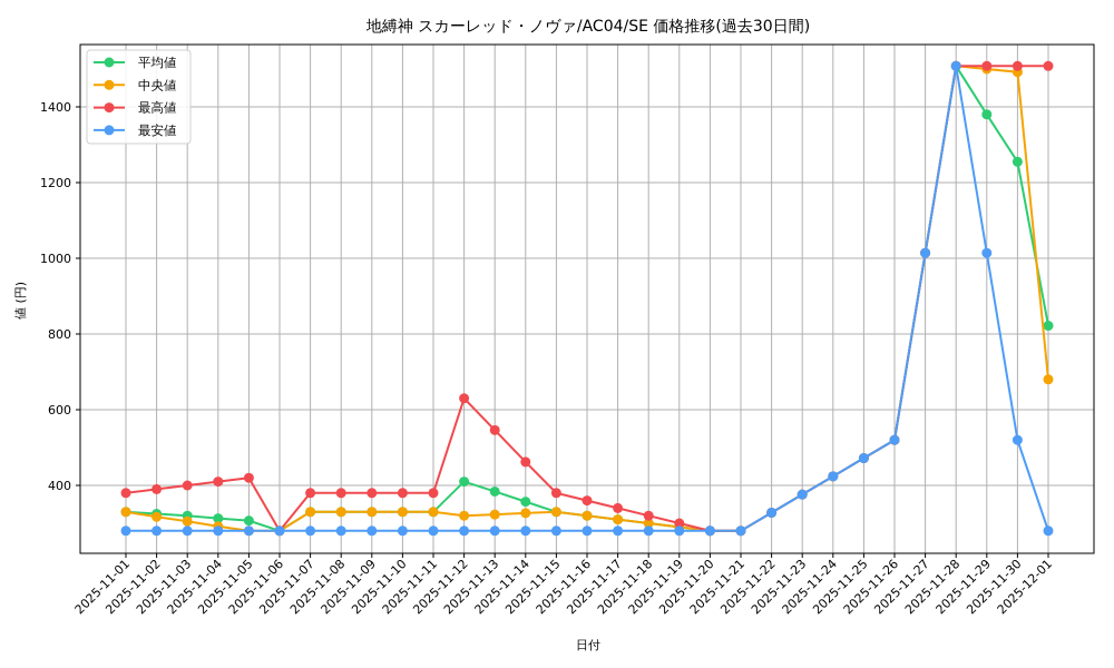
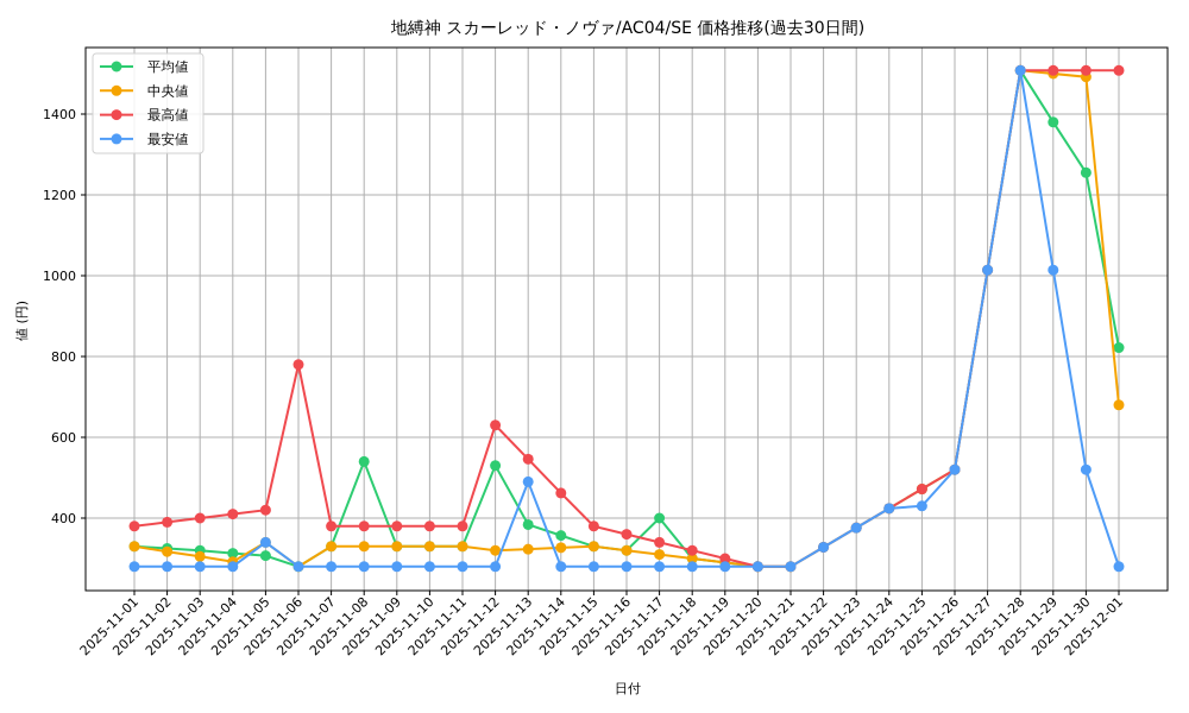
中央値/2025-11-05: 280 -> 340
最安値/2025-11-05: 280 -> 340
最高値/2025-11-06: 280 -> 780
平均値/2025-11-08: 330 -> 540
平均値/2025-11-12: 410 -> 530
最安値/2025-11-13: 280 -> 490
平均値/2025-11-17: 310 -> 400
最安値/2025-11-25: 470 -> 430
